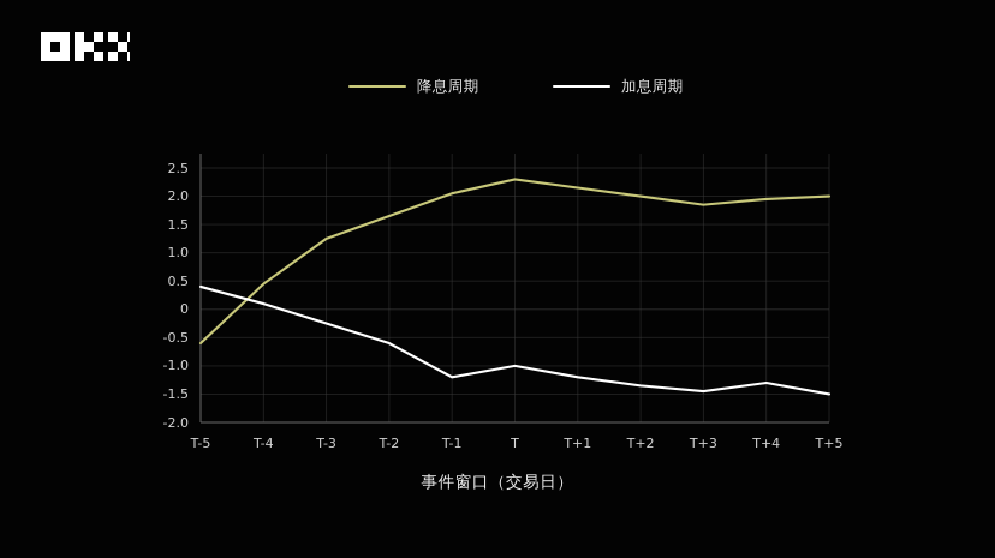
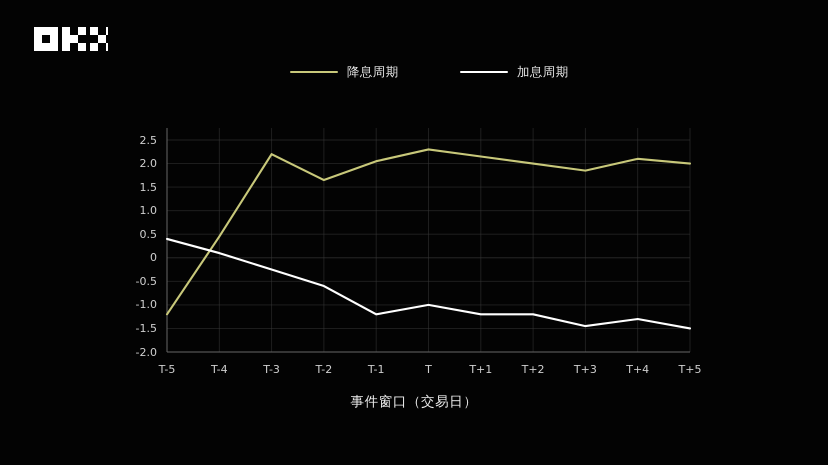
降息周期/T-5: -0.6 -> -1.2
降息周期/T-3: 1.2 -> 2.2
加息周期/T+2: -1.4 -> -1.2
降息周期/T+4: 1.9 -> 2.1
